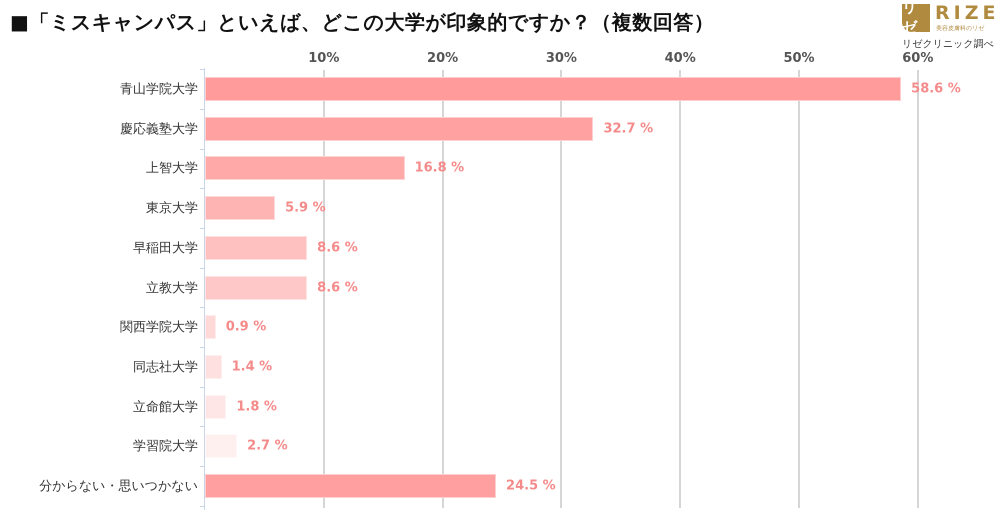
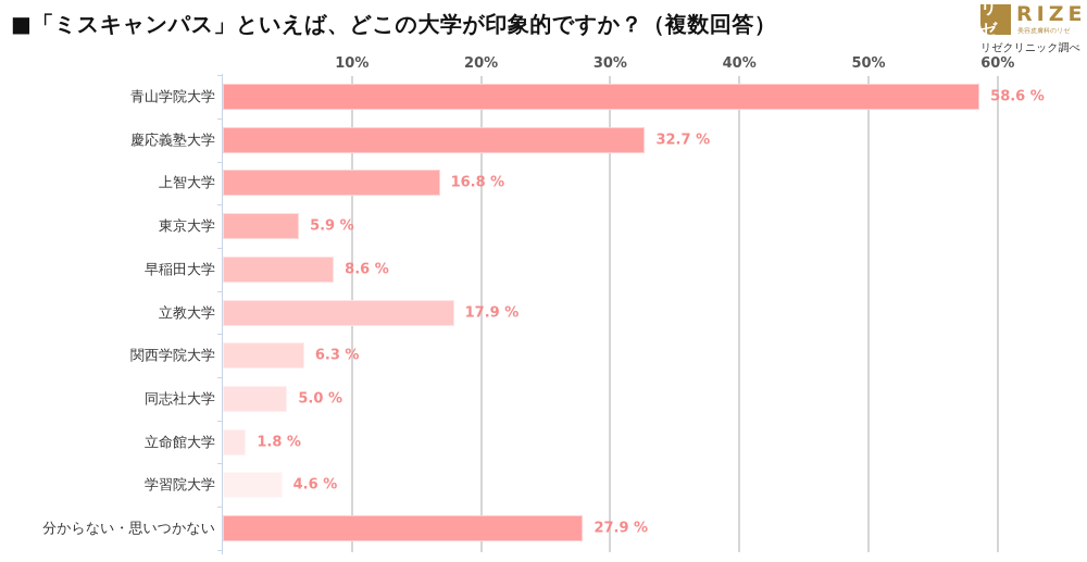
立教大学: 8.6 -> 17.9
関西学院大学: 0.9 -> 6.3
同志社大学: 1.4 -> 5.0
学習院大学: 2.7 -> 4.6
分からない・思いつかない: 24.5 -> 27.9
